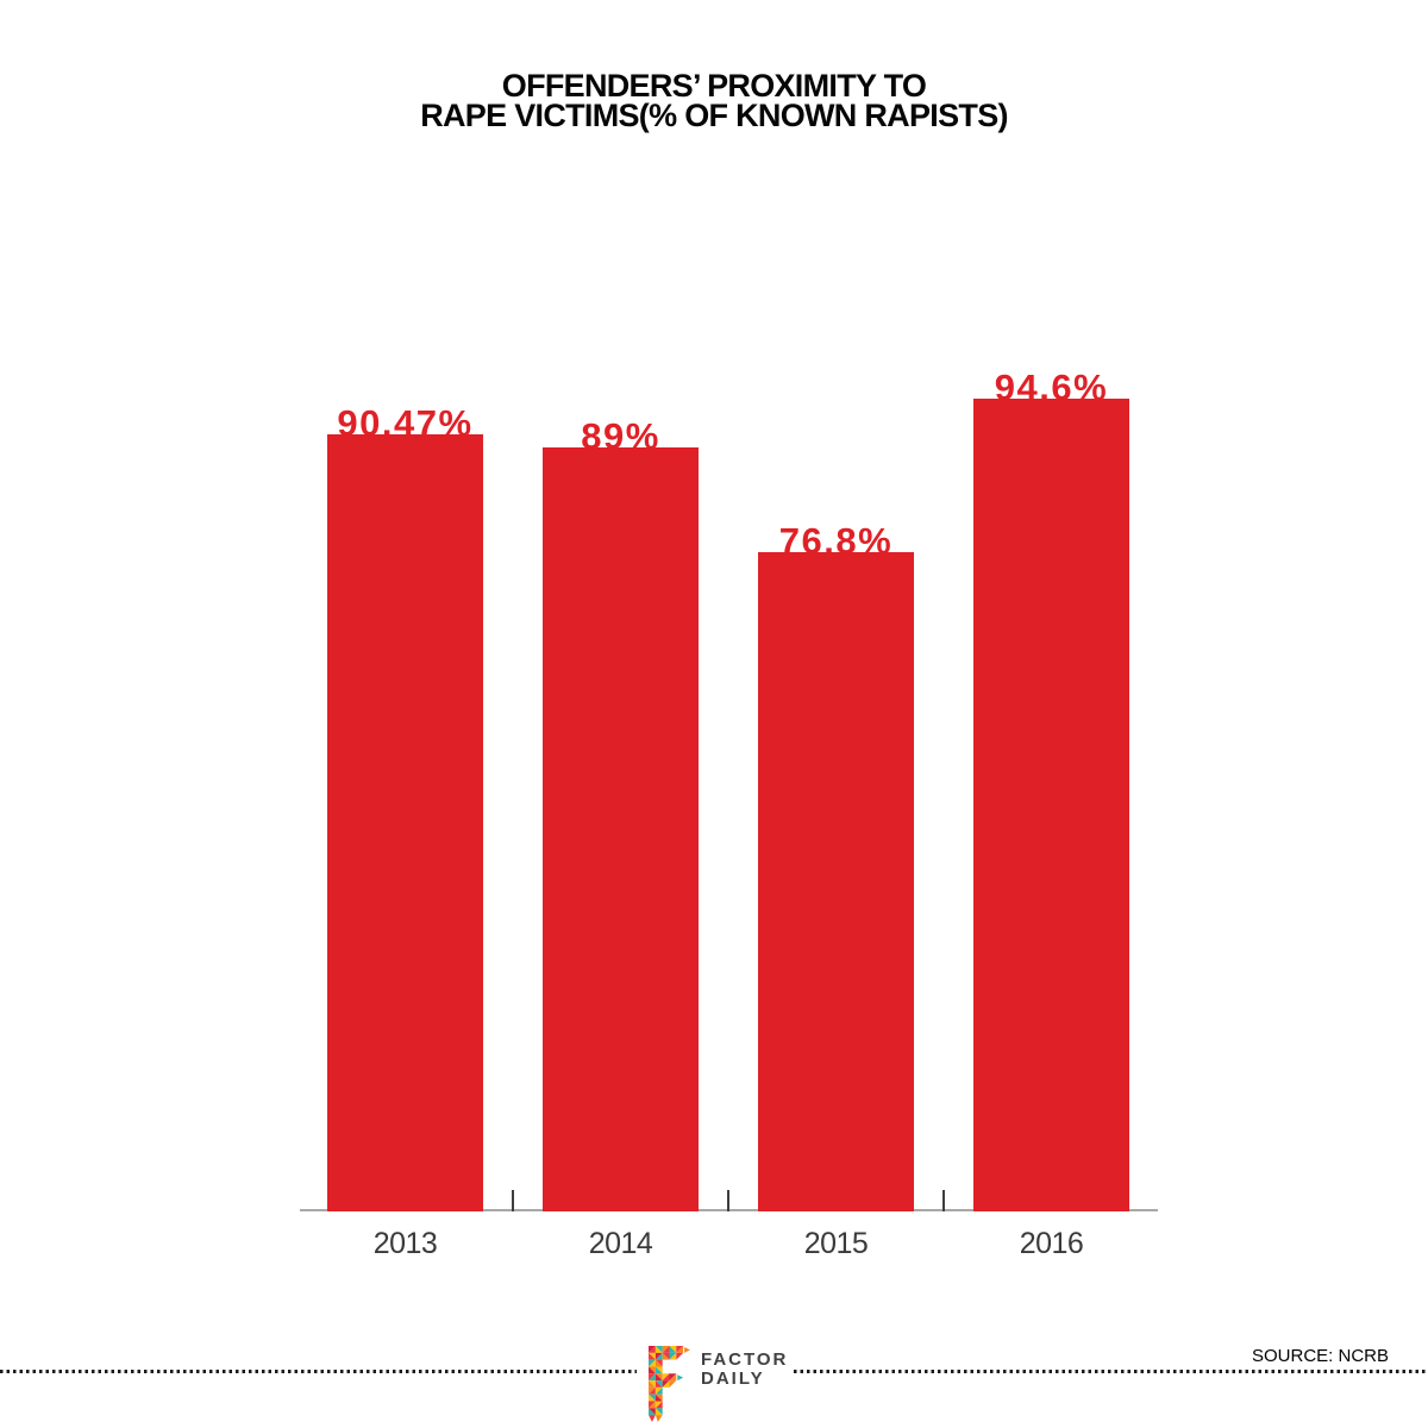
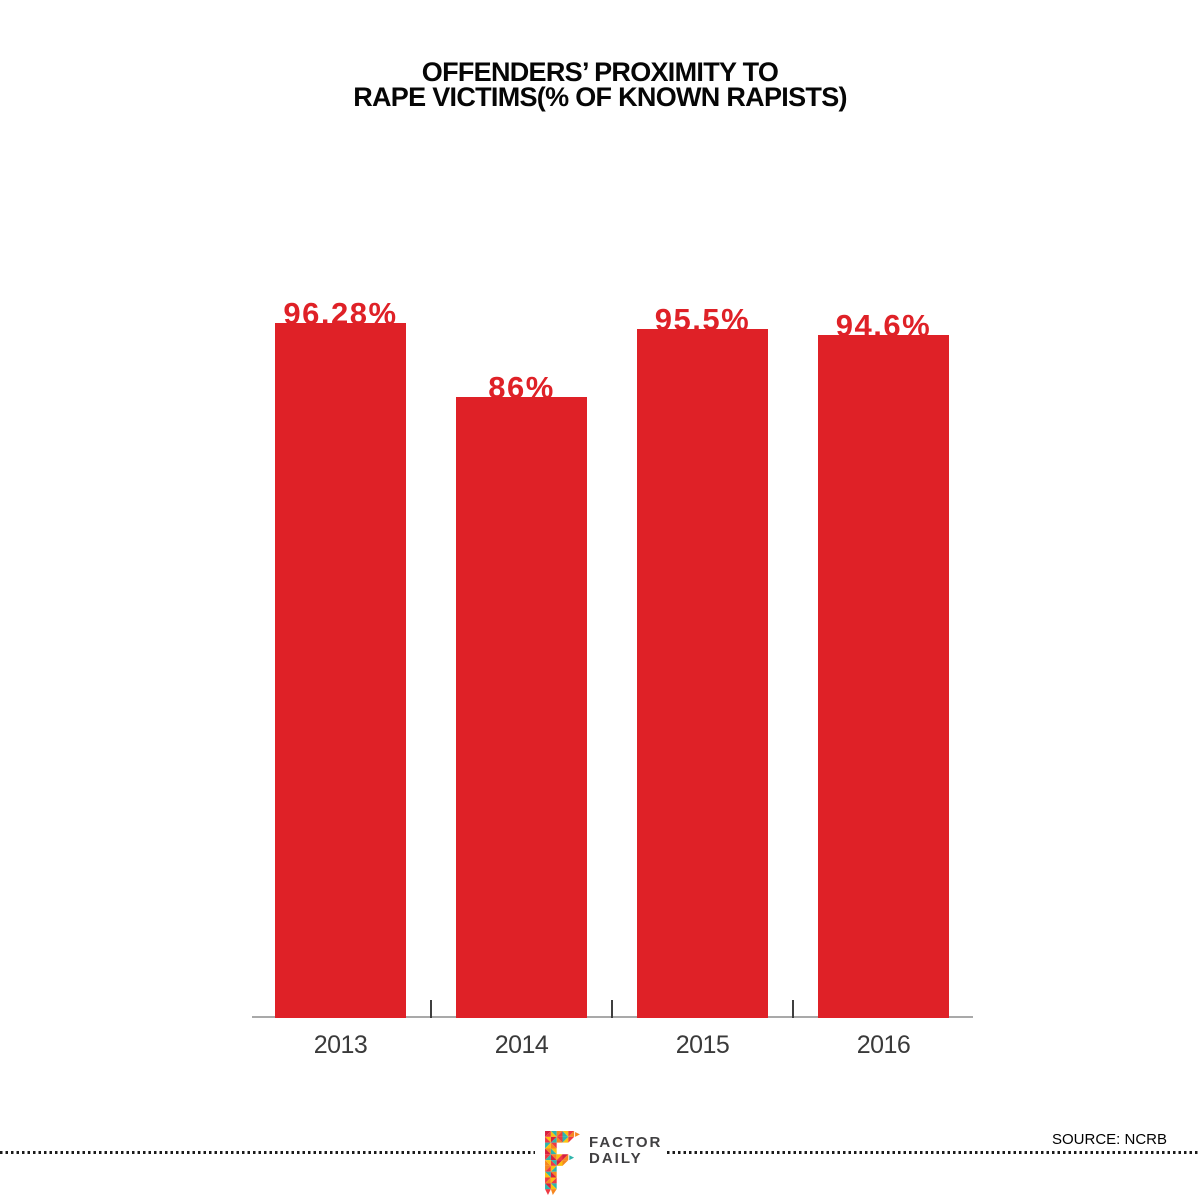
2013: 90.47% -> 96.28%
2014: 89% -> 86%
2015: 76.8% -> 95.5%
